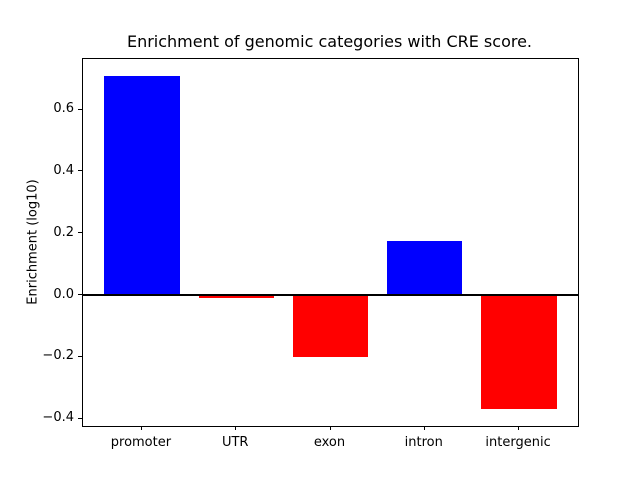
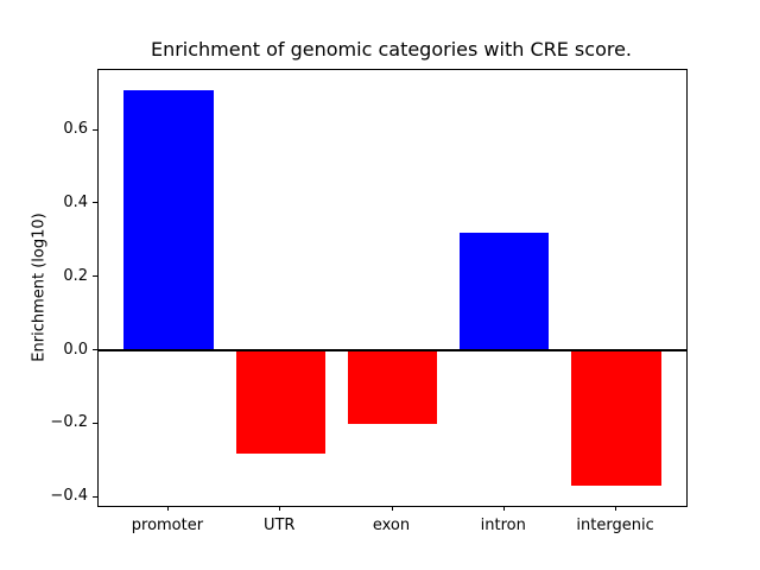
UTR: -0.01 -> -0.28
intron: 0.17 -> 0.32
